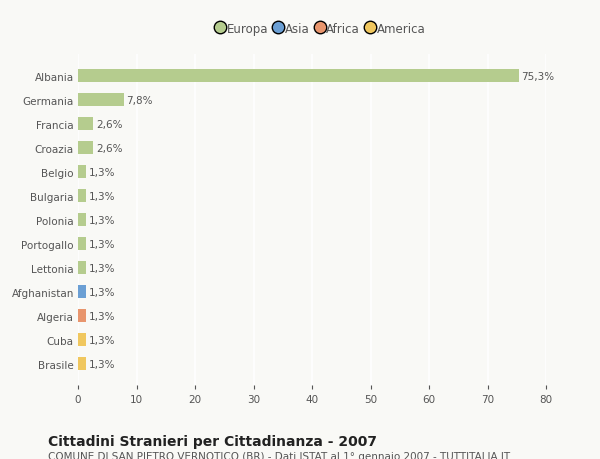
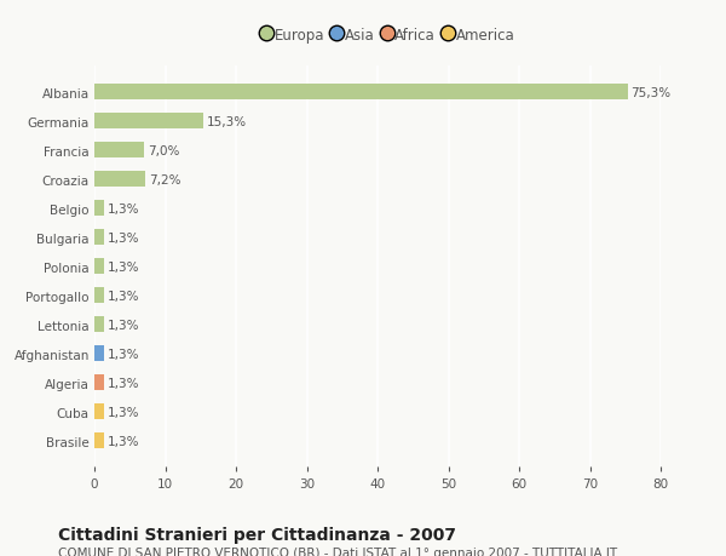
Germania: 7,8% -> 15,3%
Francia: 2,6% -> 7,0%
Croazia: 2,6% -> 7,2%
